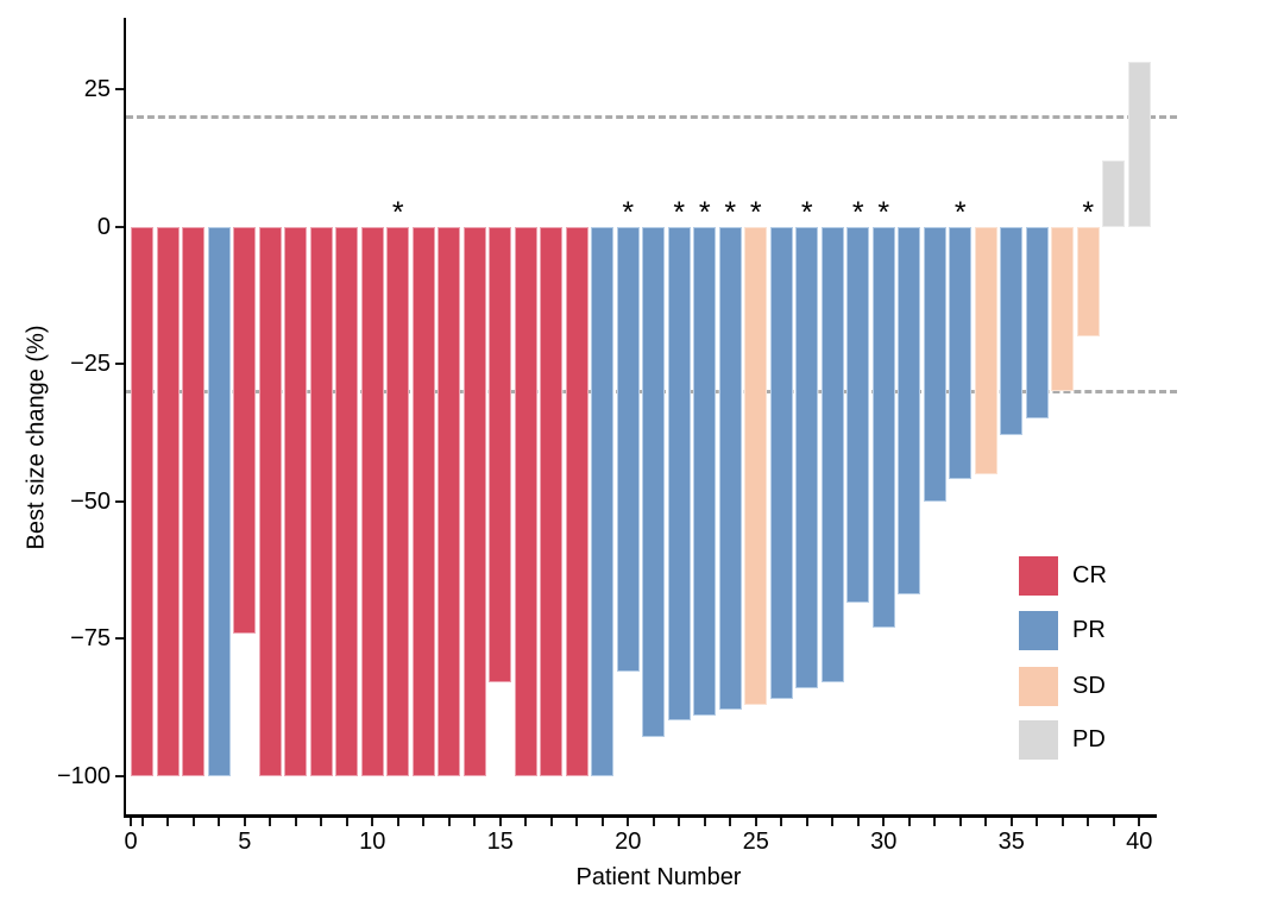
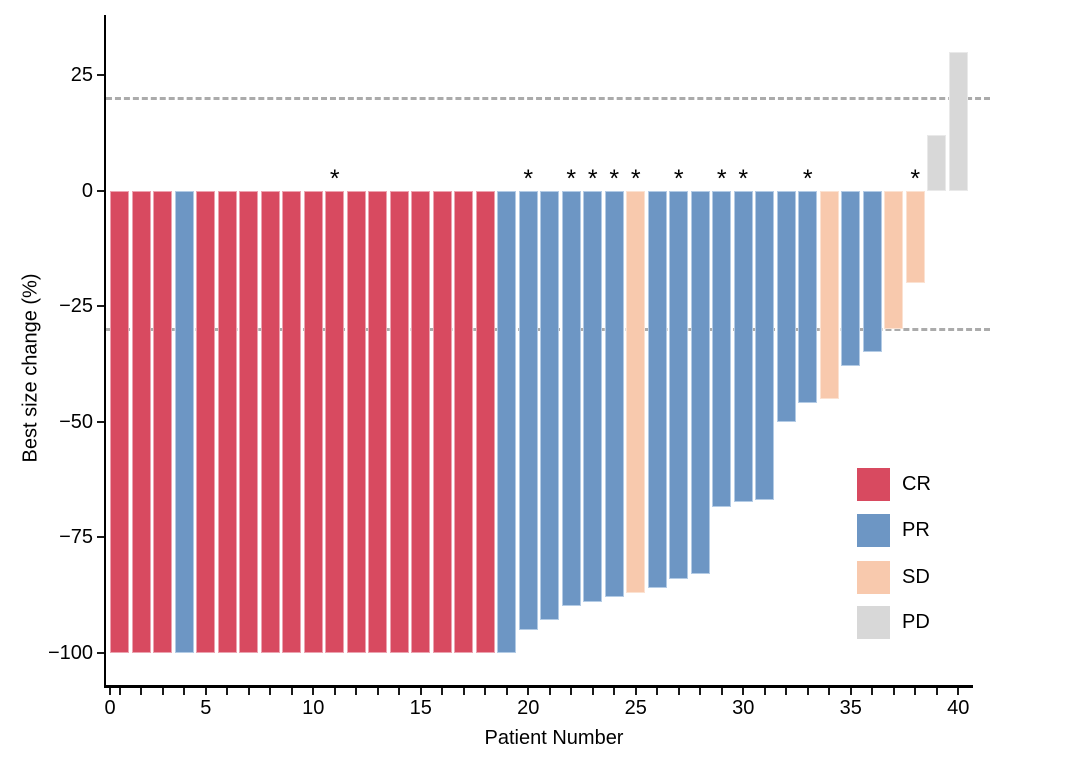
5: -74 -> -100
15: -83 -> -100
20: -81 -> -95
30: -73 -> -68
